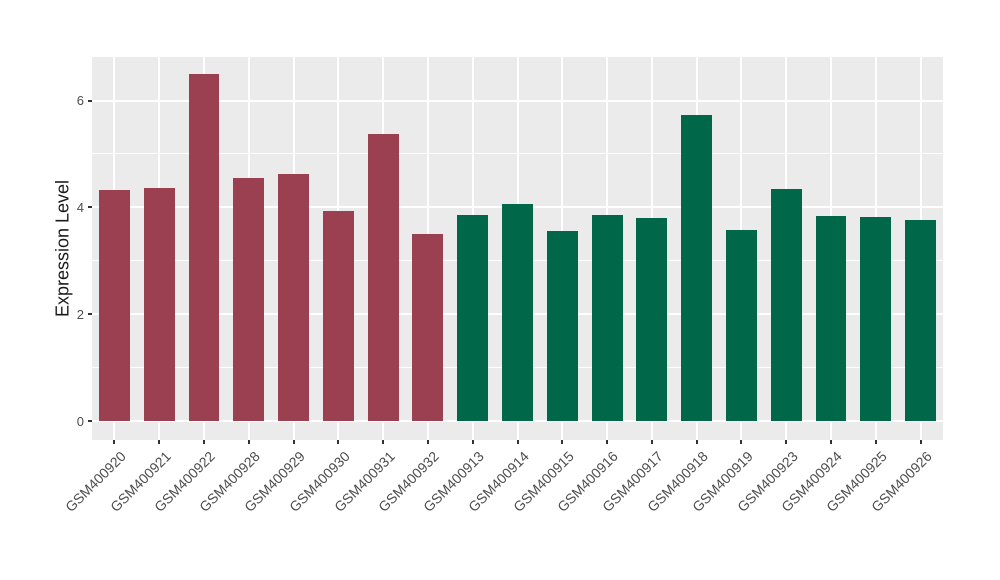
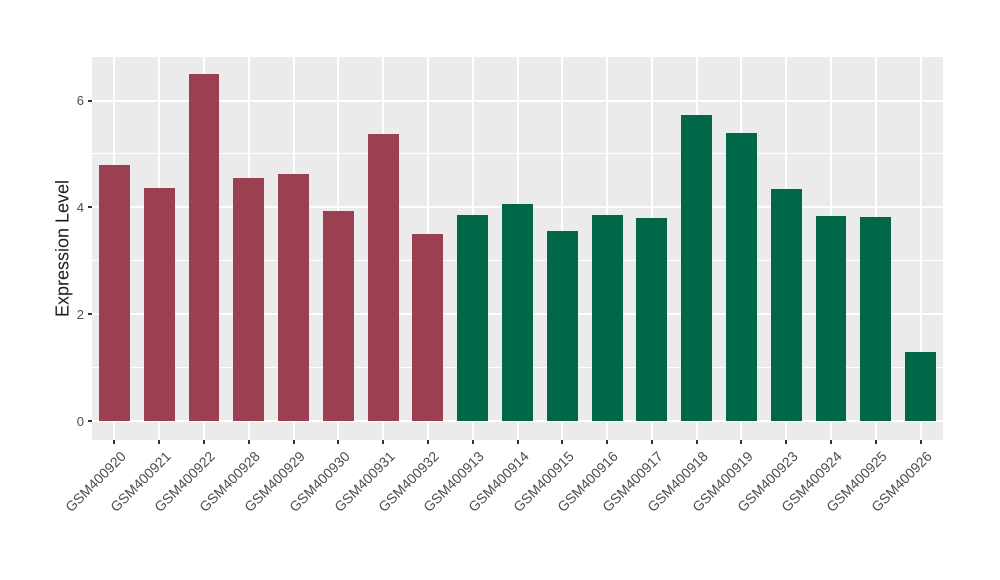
GSM400920: 4.3 -> 4.8
GSM400919: 3.6 -> 5.4
GSM400926: 3.8 -> 1.3
